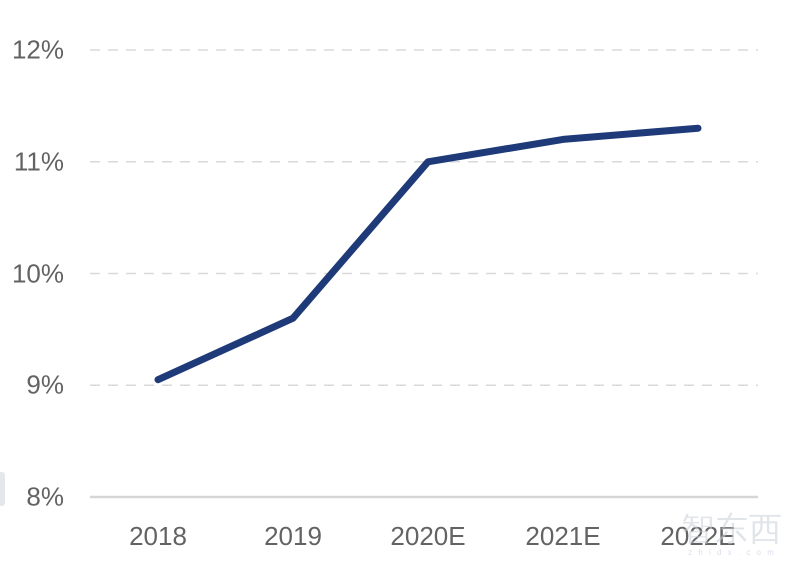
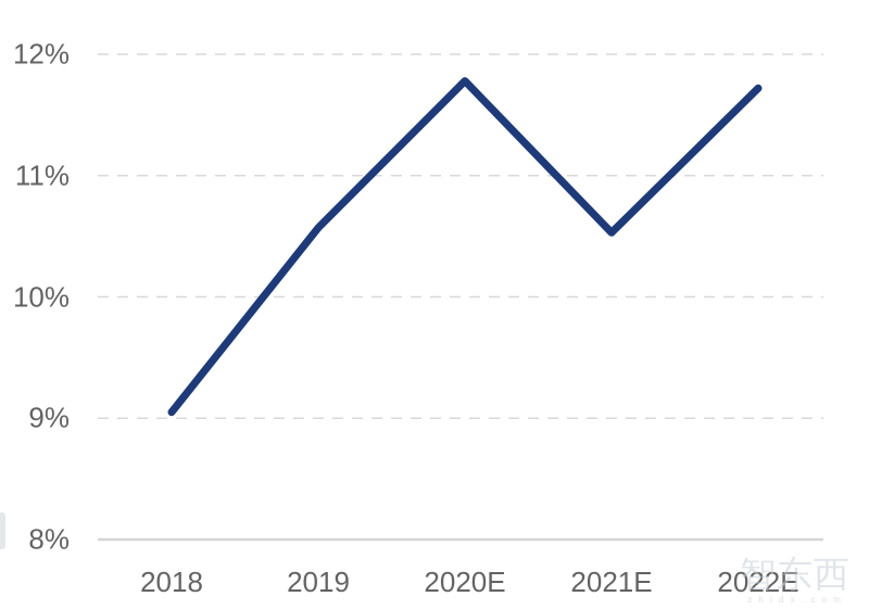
2019: 9.60% -> 10.57%
2020E: 11.00% -> 11.78%
2021E: 11.20% -> 10.53%
2022E: 11.30% -> 11.72%
